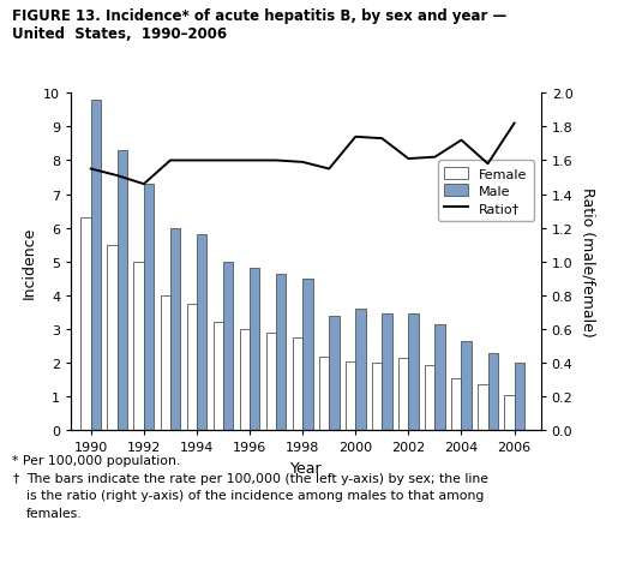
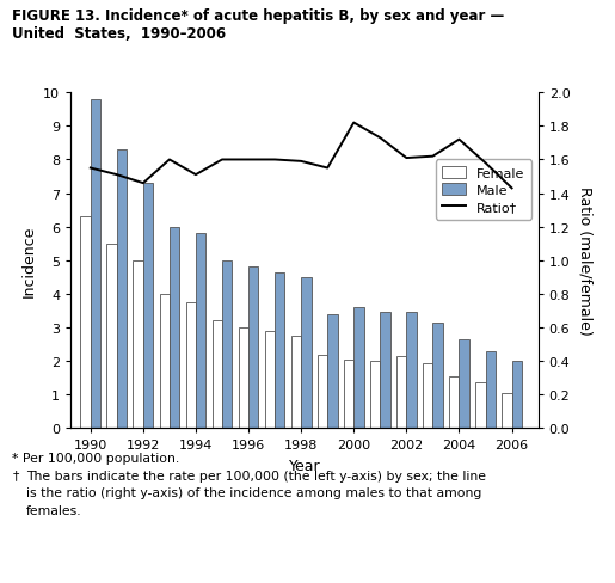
Ratio†/1994: 1.60 -> 1.51
Ratio†/2000: 1.74 -> 1.82
Ratio†/2006: 1.82 -> 1.43
